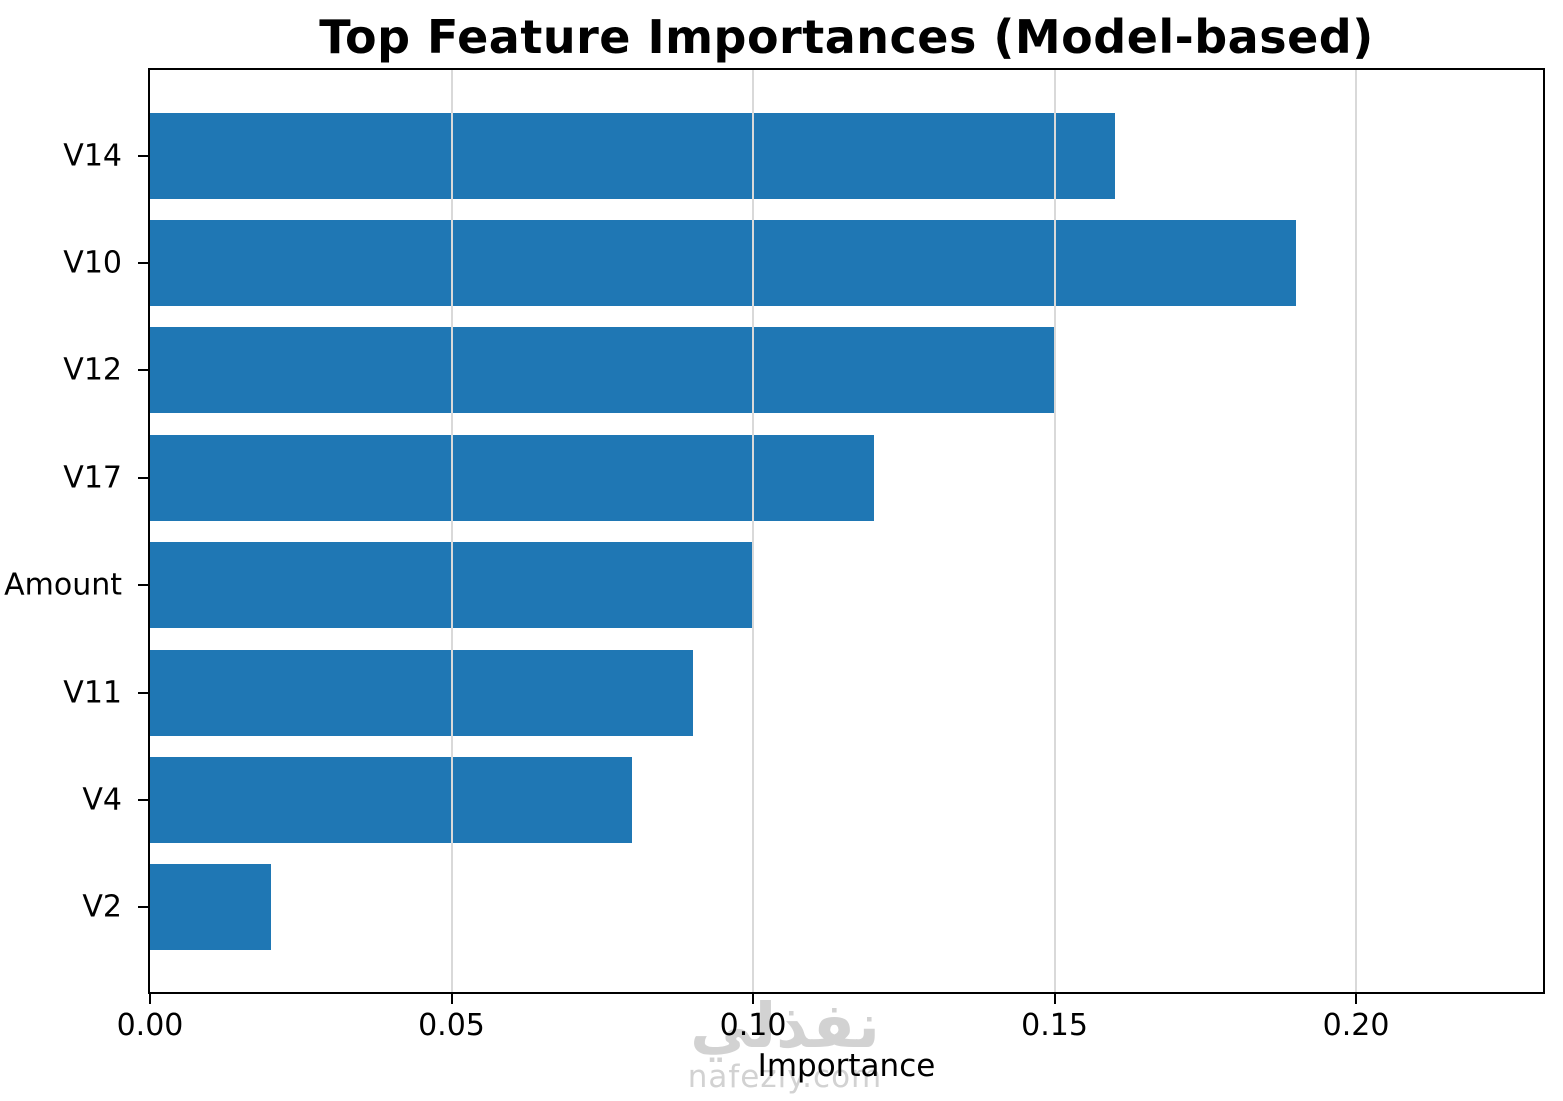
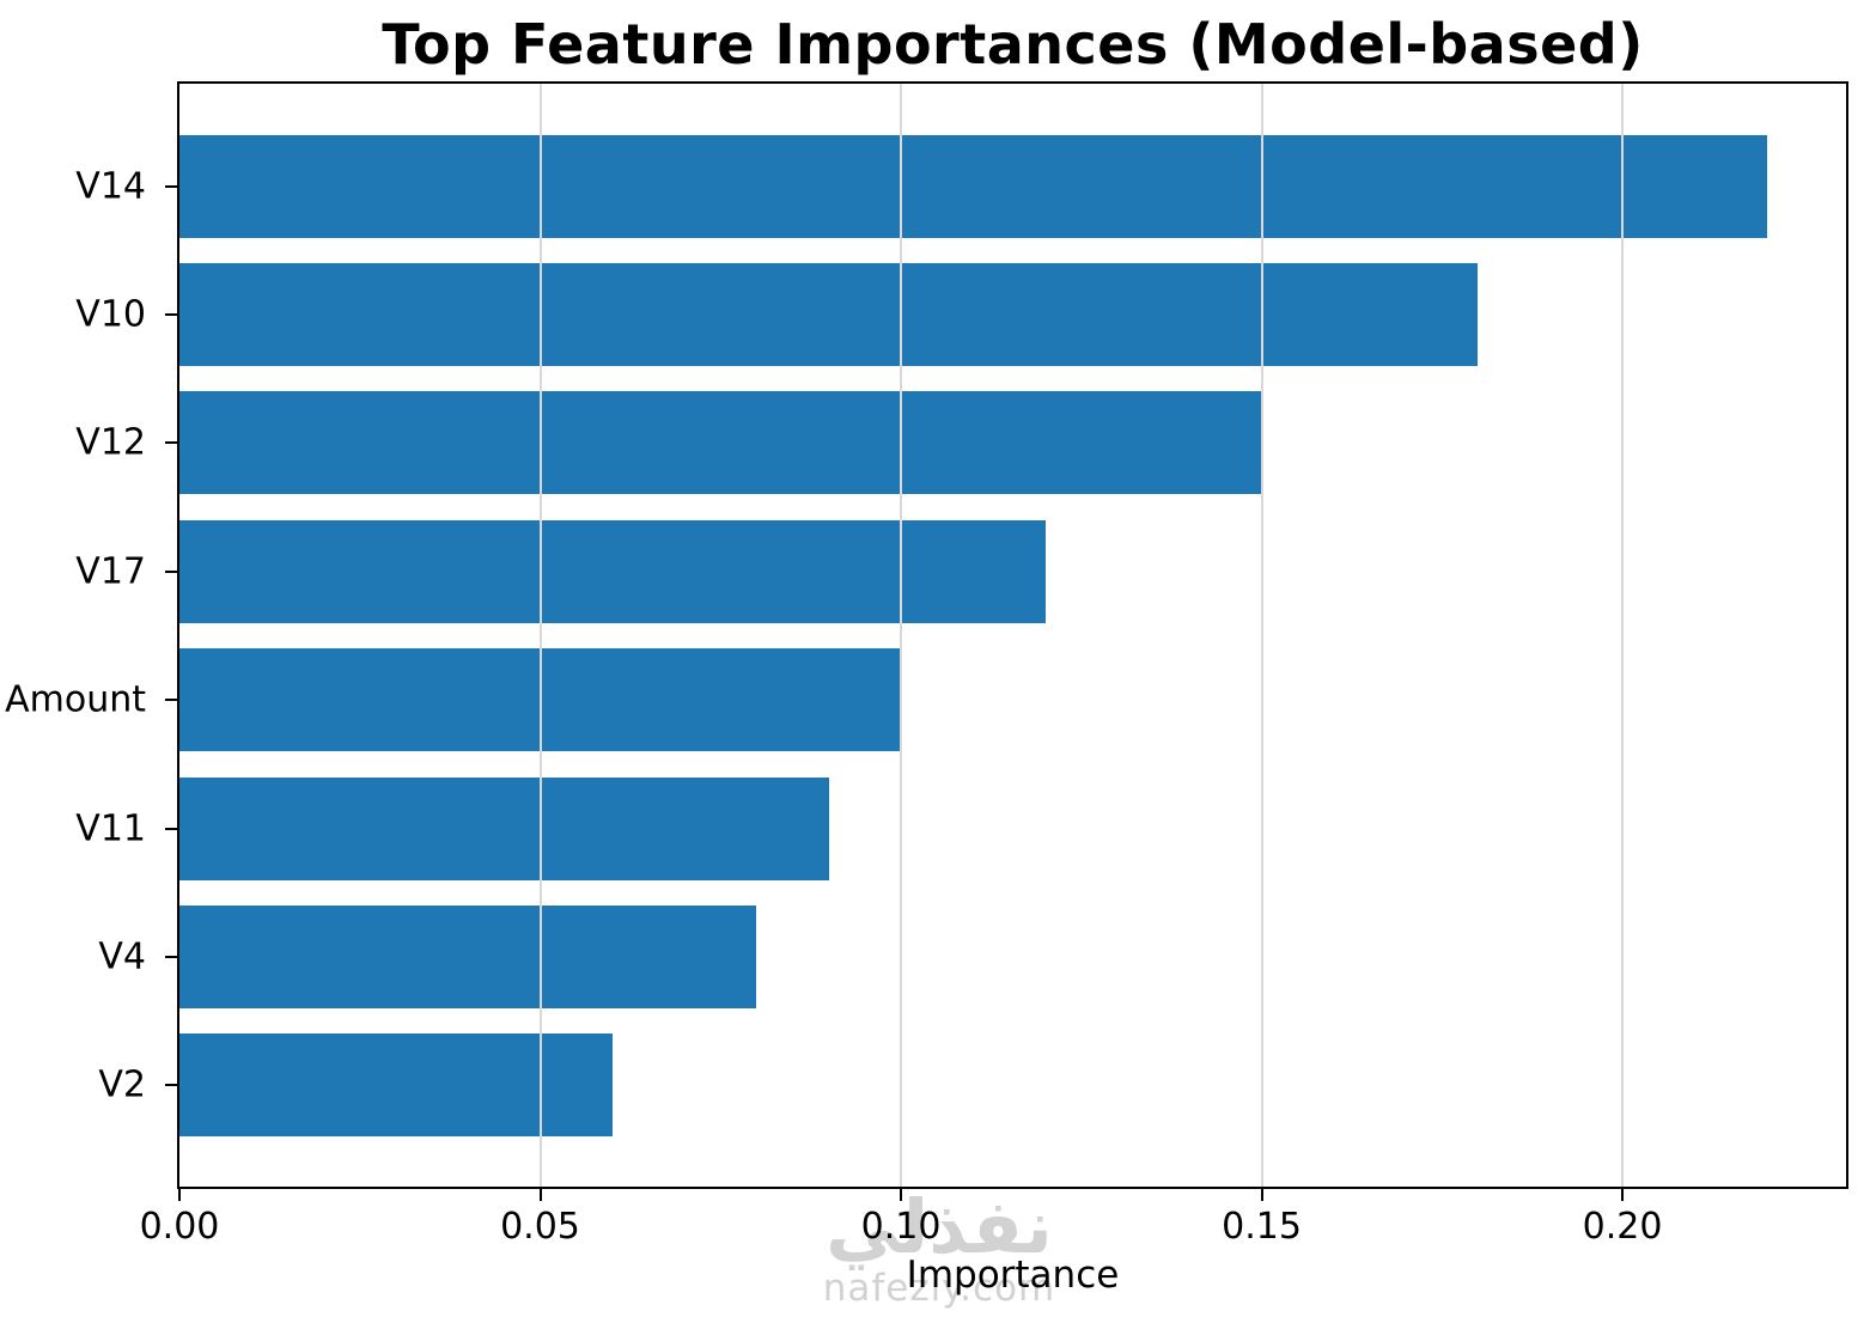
V14: 0.16 -> 0.22
V10: 0.19 -> 0.18
V2: 0.02 -> 0.06
